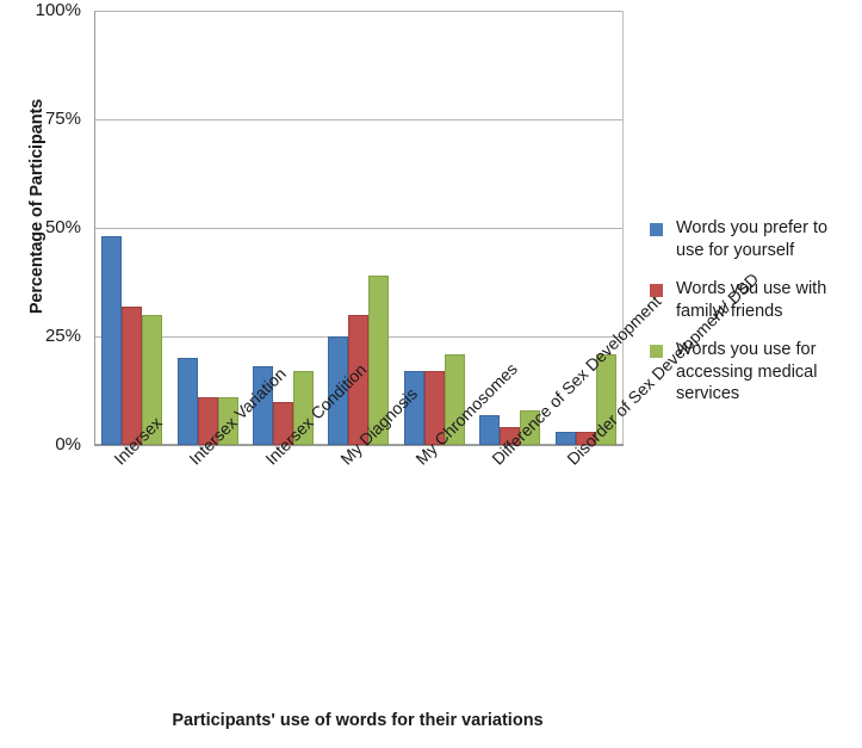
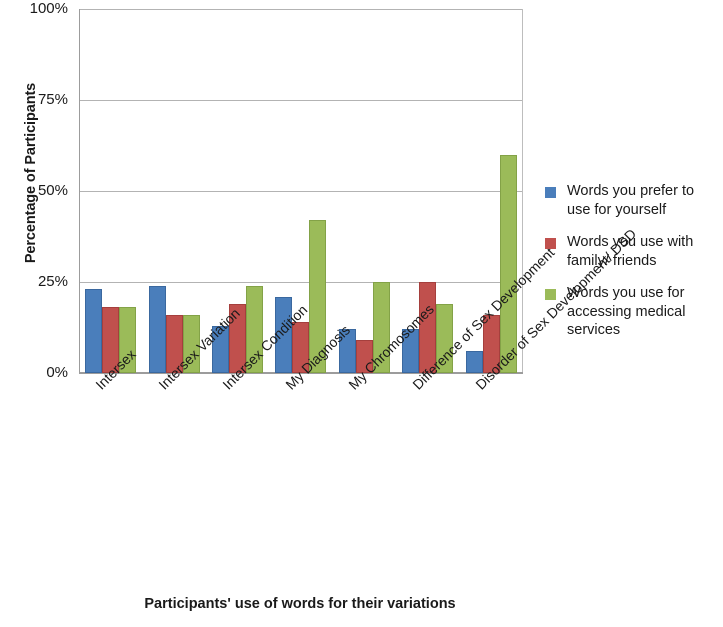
Words you prefer to use for yourself/Intersex: 48% -> 23%
Words you use with family/ friends/Intersex: 32% -> 18%
Words you use for accessing medical services/Intersex: 30% -> 18%
Words you prefer to use for yourself/Intersex Variation: 20% -> 24%
Words you use with family/ friends/Intersex Variation: 11% -> 16%
Words you use for accessing medical services/Intersex Variation: 11% -> 16%
Words you prefer to use for yourself/Intersex Condition: 18% -> 13%
Words you use with family/ friends/Intersex Condition: 10% -> 19%
Words you use for accessing medical services/Intersex Condition: 17% -> 24%
Words you prefer to use for yourself/My Diagnosis: 25% -> 21%
Words you use with family/ friends/My Diagnosis: 30% -> 14%
Words you use for accessing medical services/My Diagnosis: 39% -> 42%
Words you prefer to use for yourself/My Chromosomes: 17% -> 12%
Words you use with family/ friends/My Chromosomes: 17% -> 9%
Words you use for accessing medical services/My Chromosomes: 21% -> 25%
Words you prefer to use for yourself/Difference of Sex Development: 7% -> 12%
Words you use with family/ friends/Difference of Sex Development: 4% -> 25%
Words you use for accessing medical services/Difference of Sex Development: 8% -> 19%
Words you prefer to use for yourself/Disorder of Sex Development/ DSD: 3% -> 6%
Words you use with family/ friends/Disorder of Sex Development/ DSD: 3% -> 16%
Words you use for accessing medical services/Disorder of Sex Development/ DSD: 21% -> 60%
